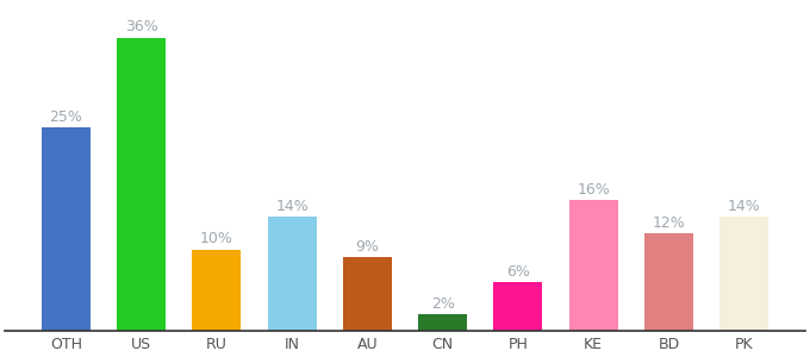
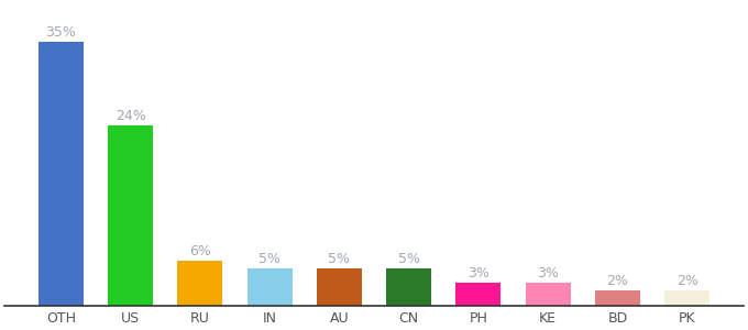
OTH: 25% -> 35%
US: 36% -> 24%
RU: 10% -> 6%
IN: 14% -> 5%
AU: 9% -> 5%
CN: 2% -> 5%
PH: 6% -> 3%
KE: 16% -> 3%
BD: 12% -> 2%
PK: 14% -> 2%
